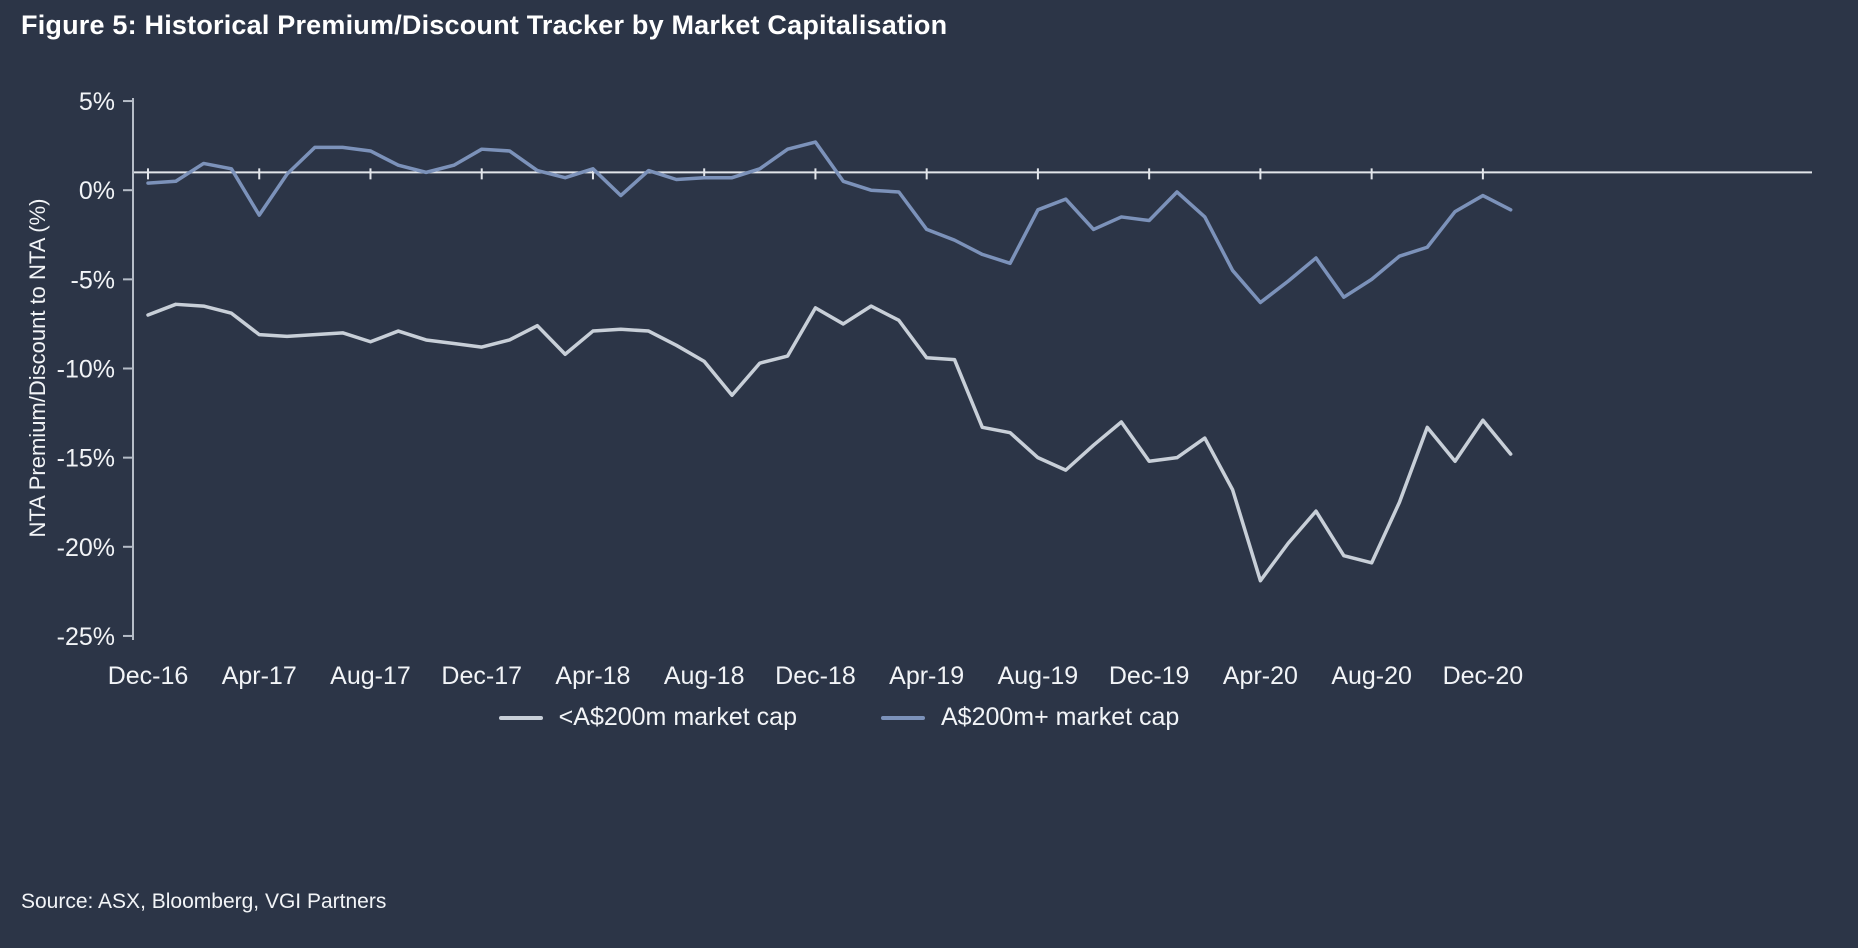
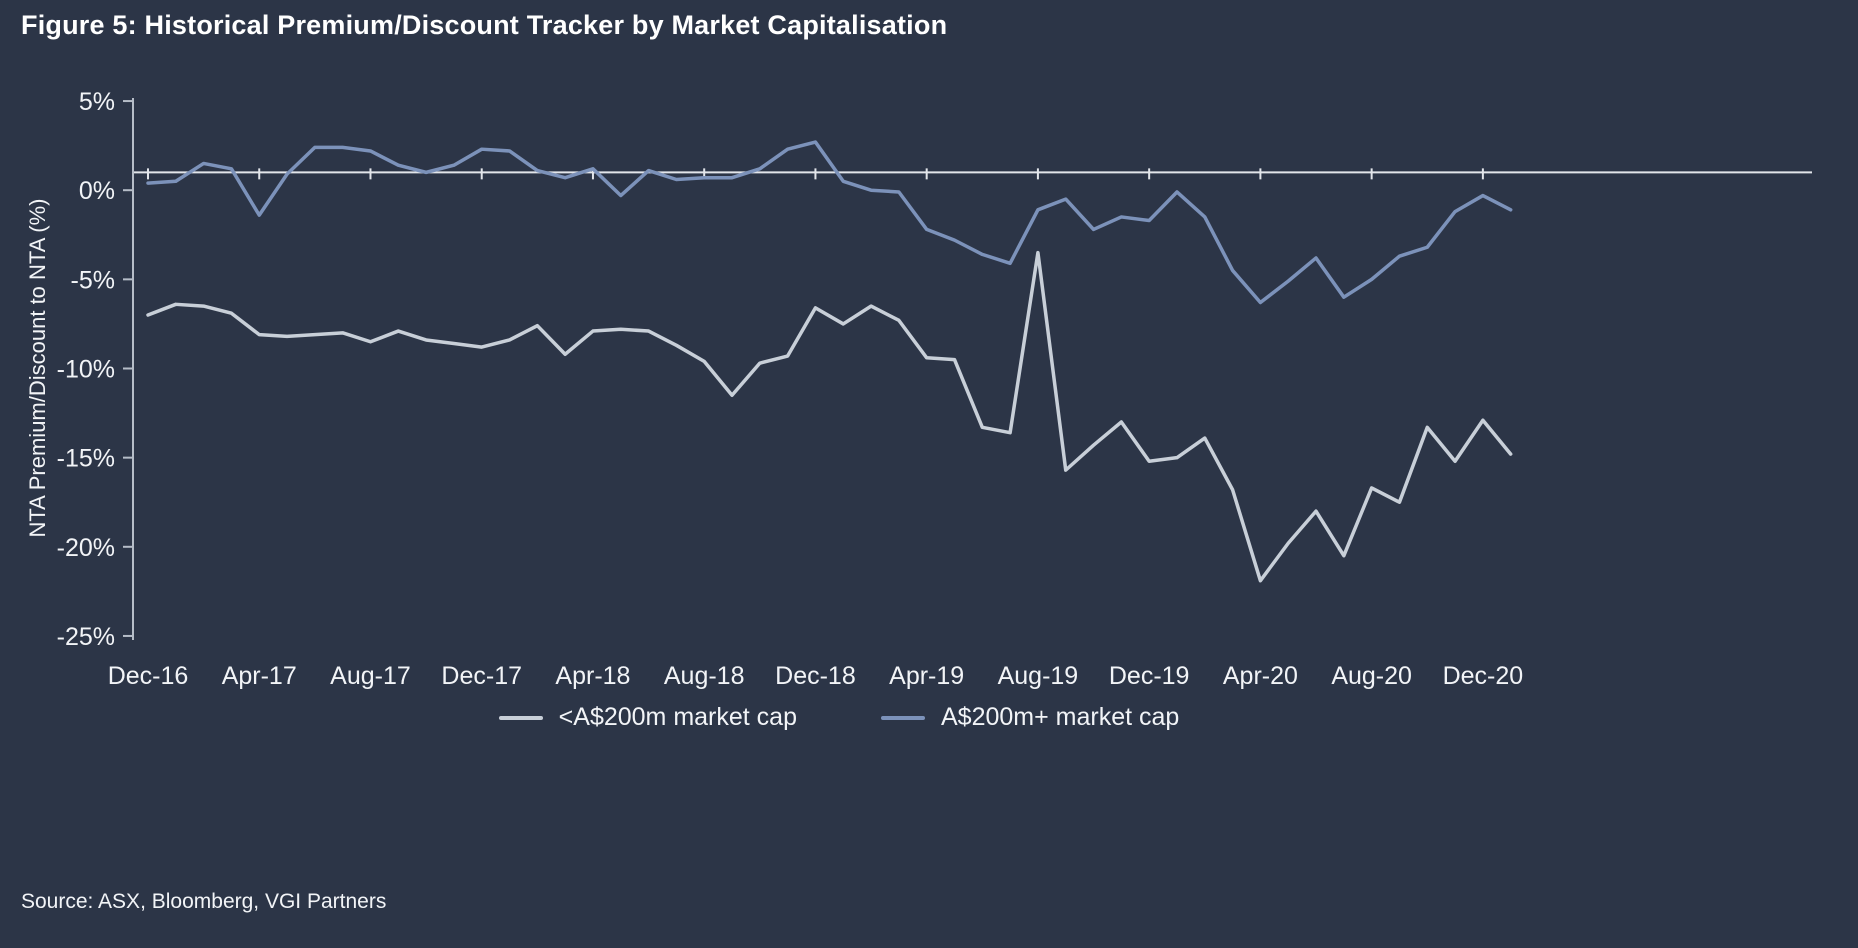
<A$200m market cap/Aug-19: -15.0% -> -3.5%
<A$200m market cap/Aug-20: -20.9% -> -16.7%
